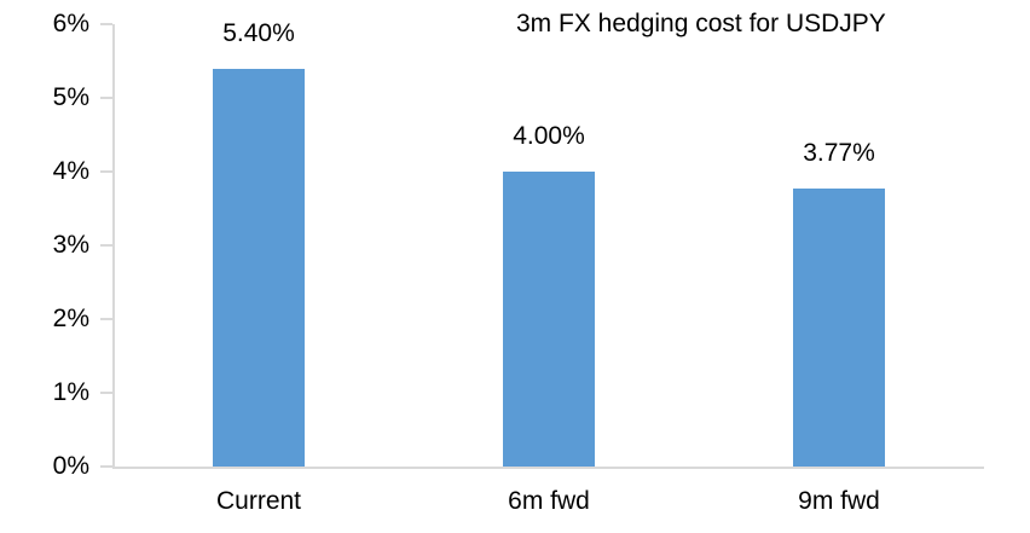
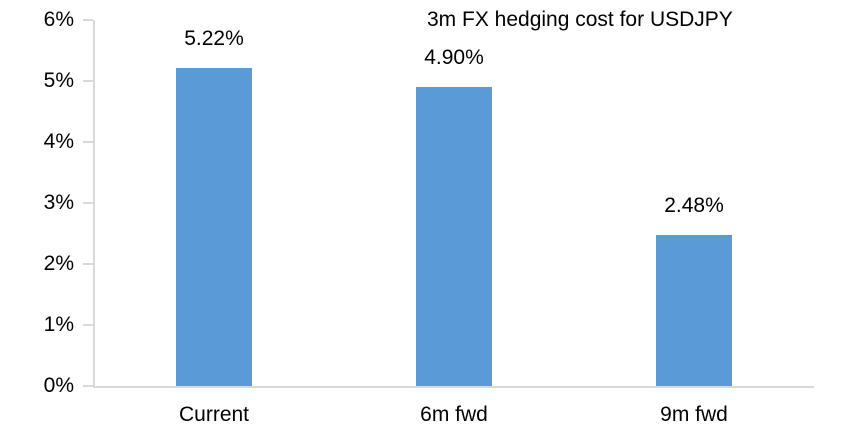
Current: 5.40% -> 5.22%
6m fwd: 4.00% -> 4.90%
9m fwd: 3.77% -> 2.48%
